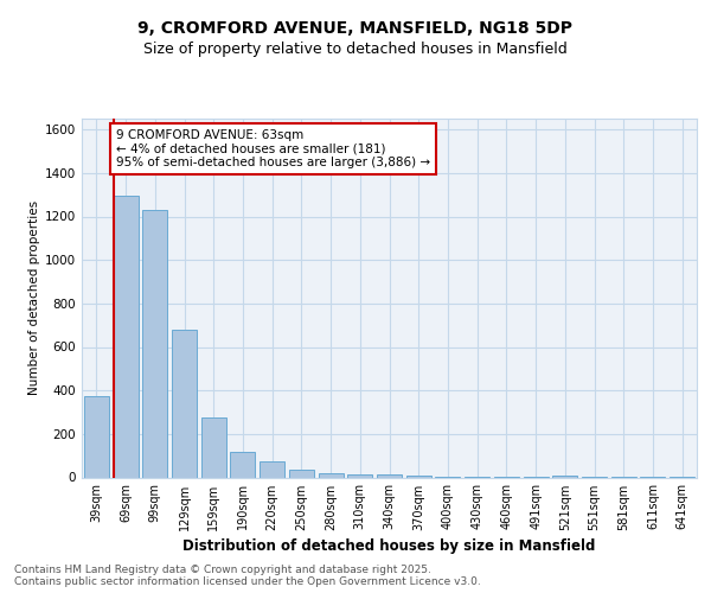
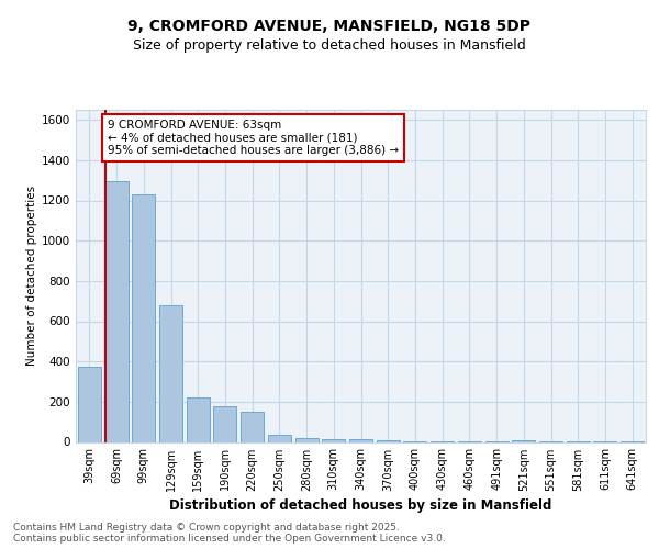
159sqm: 280 -> 220
190sqm: 120 -> 180
220sqm: 80 -> 150
